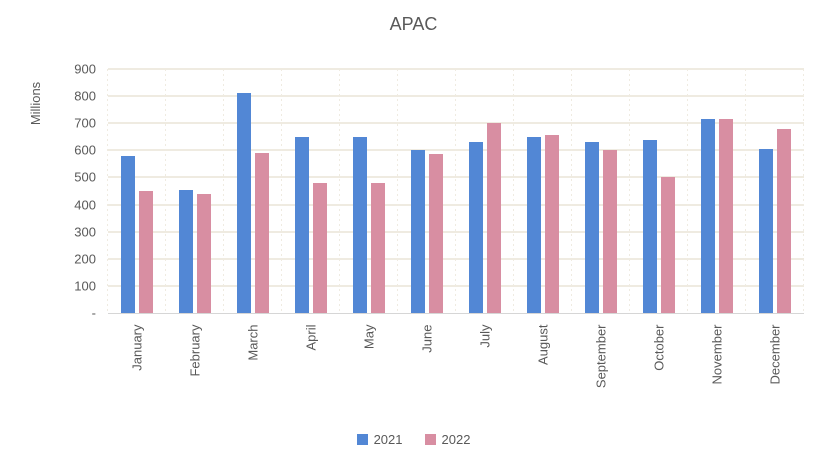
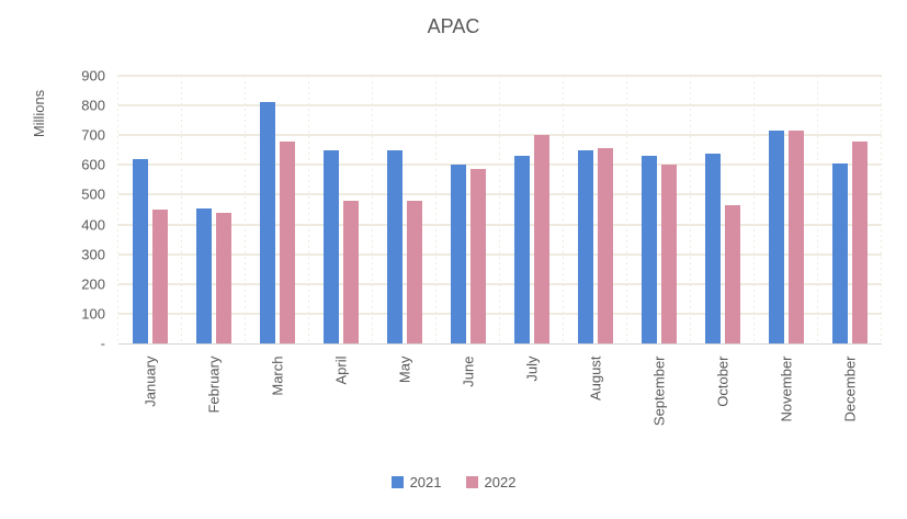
2021/January: 580 -> 620
2022/March: 590 -> 680
2022/October: 500 -> 460
